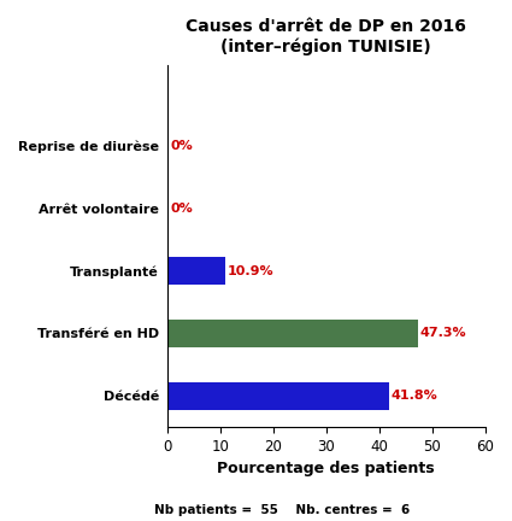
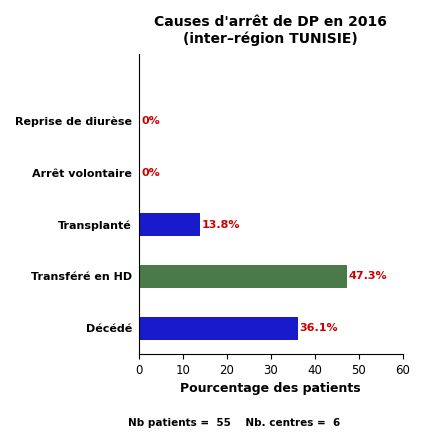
Transplanté: 10.9% -> 13.8%
Décédé: 41.8% -> 36.1%
